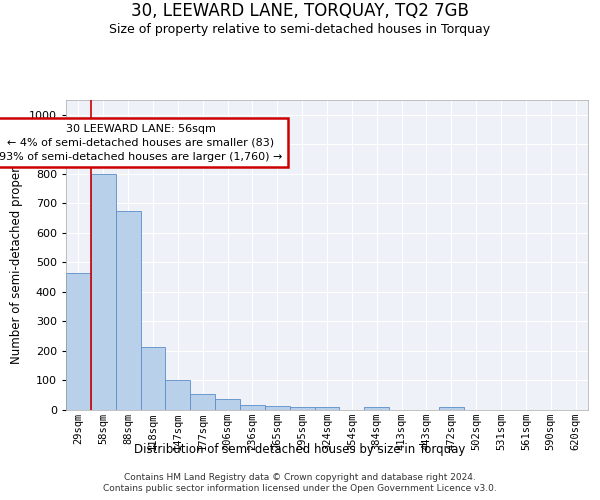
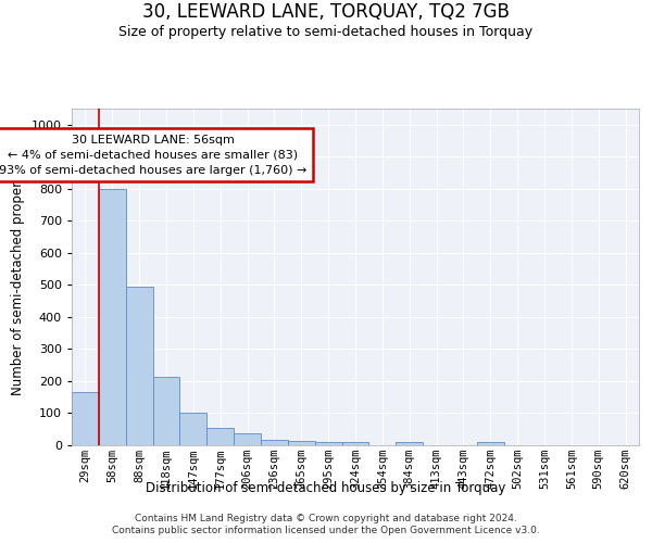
29sqm: 465 -> 165
88sqm: 675 -> 495
